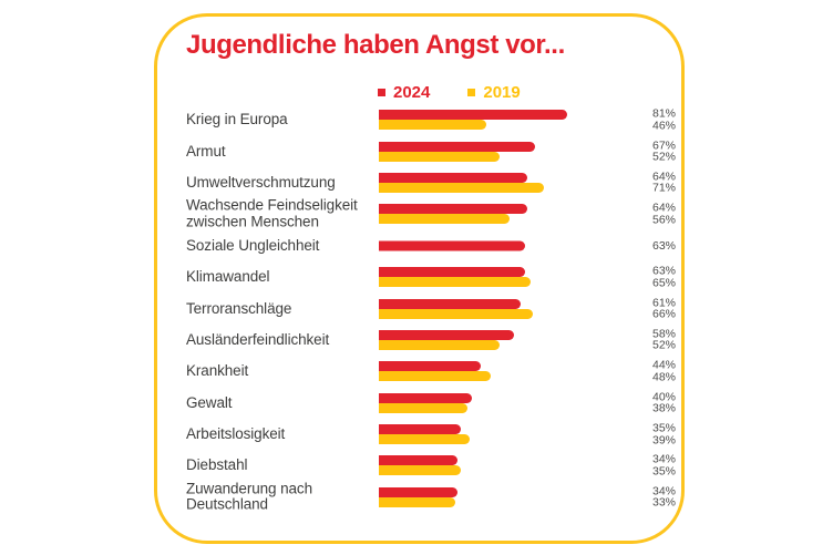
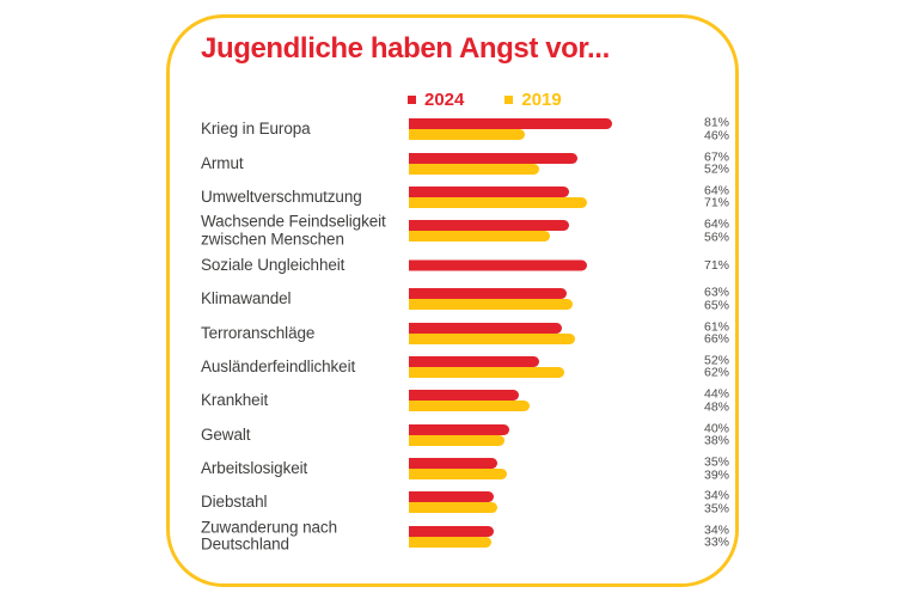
2024/Soziale Ungleichheit: 63% -> 71%
2024/Ausländerfeindlichkeit: 58% -> 52%
2019/Ausländerfeindlichkeit: 52% -> 62%
